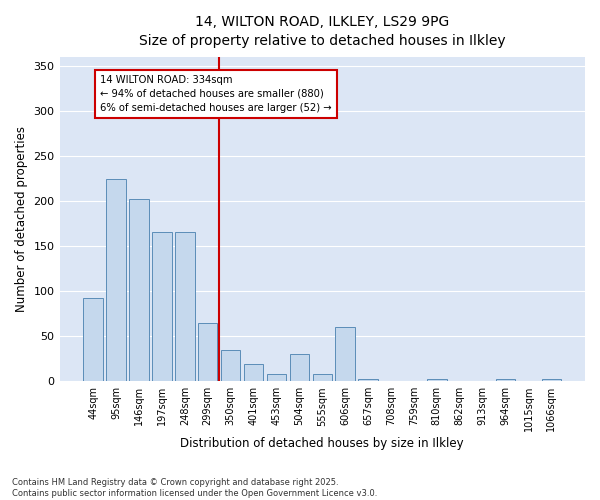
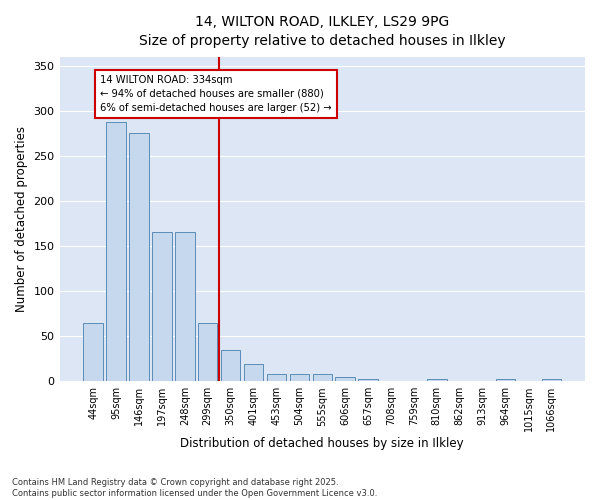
44sqm: 92 -> 65
95sqm: 224 -> 287
146sqm: 202 -> 275
504sqm: 30 -> 8
606sqm: 60 -> 5
